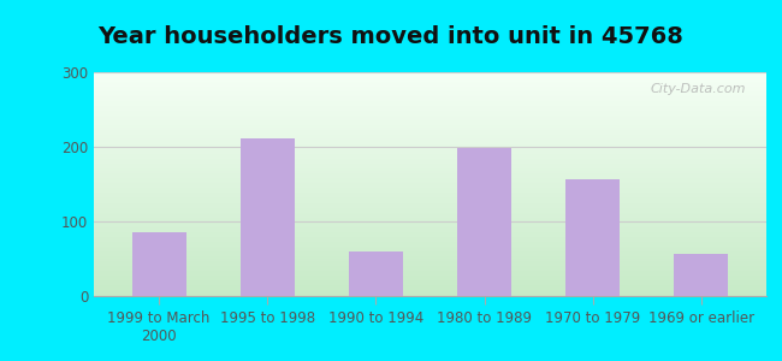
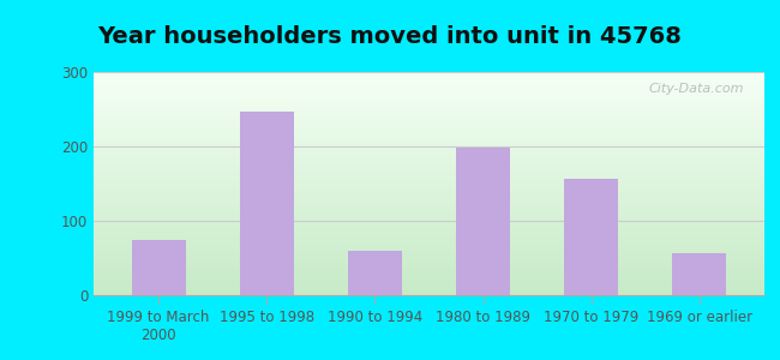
1999 to March 2000: 85 -> 74
1995 to 1998: 212 -> 246
